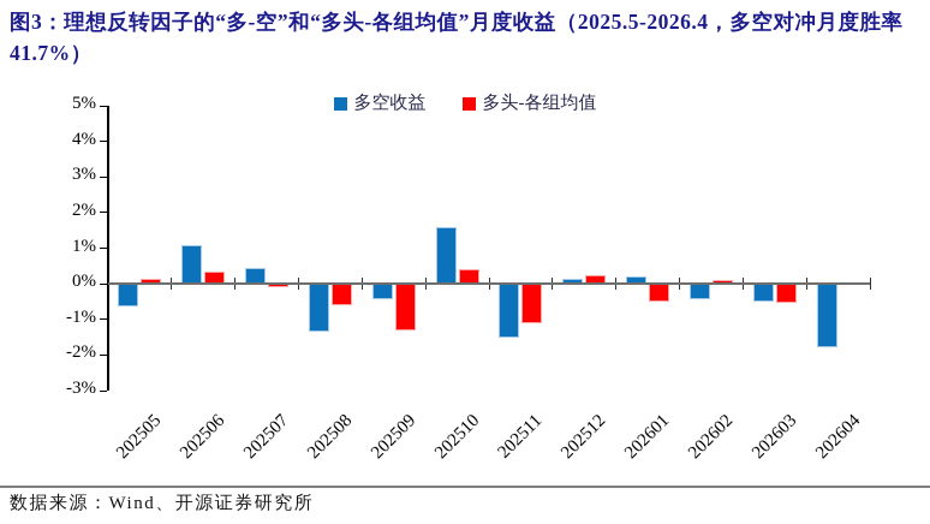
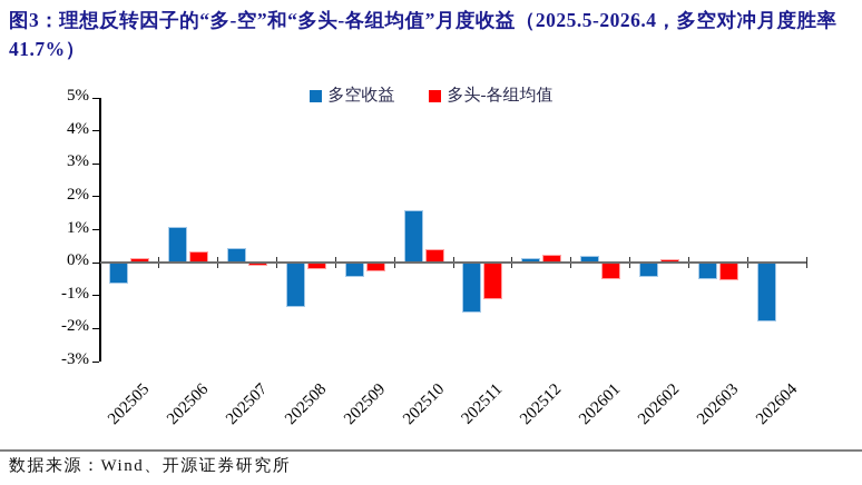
多头-各组均值/202508: -0.6% -> -0.2%
多头-各组均值/202509: -1.3% -> -0.2%
